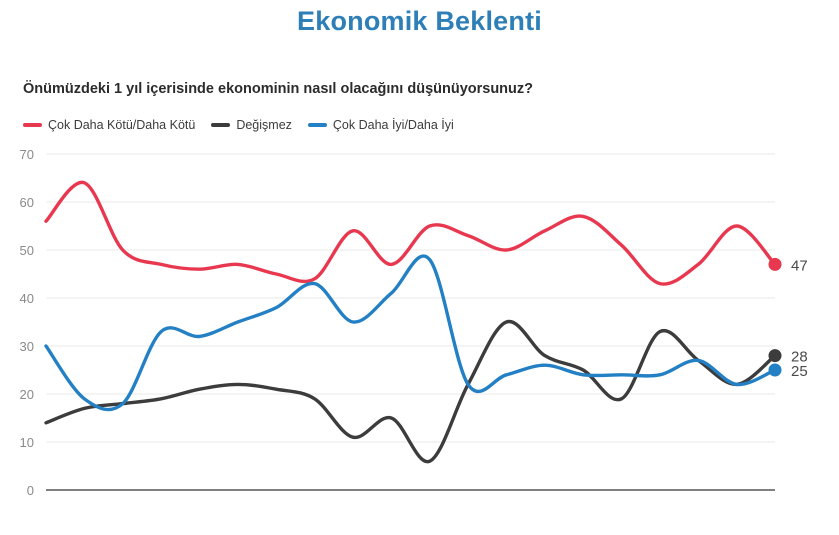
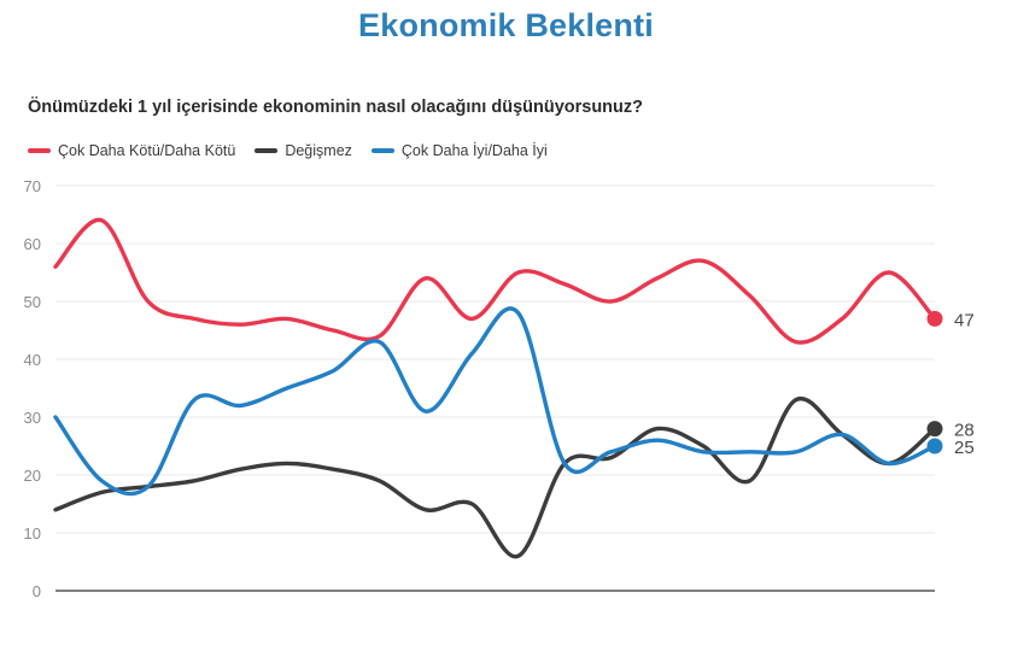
Değişmez/Tem.20: 11 -> 14
Çok Daha İyi/Daha İyi/Tem.20: 35 -> 31
Değişmez/Kas.20: 35 -> 23
